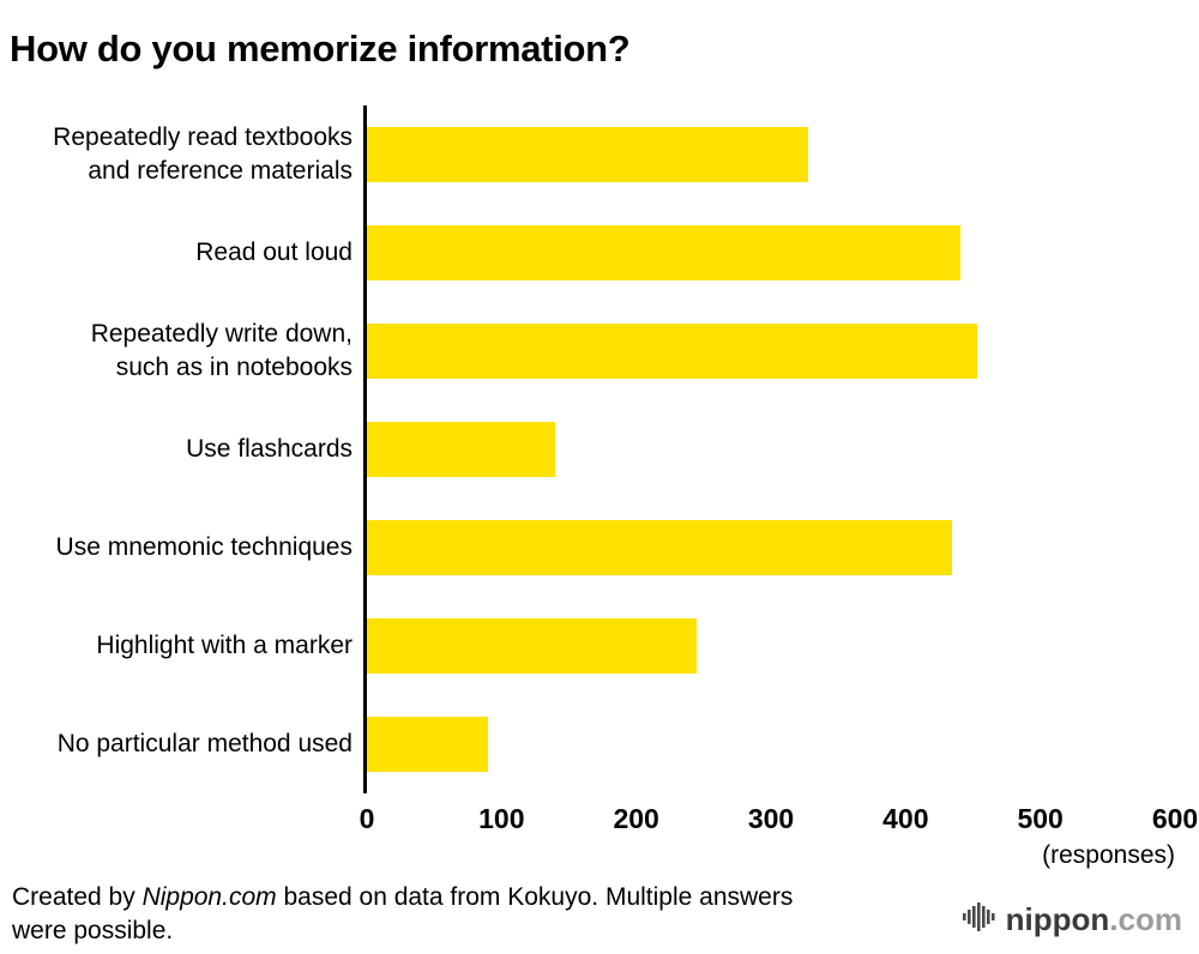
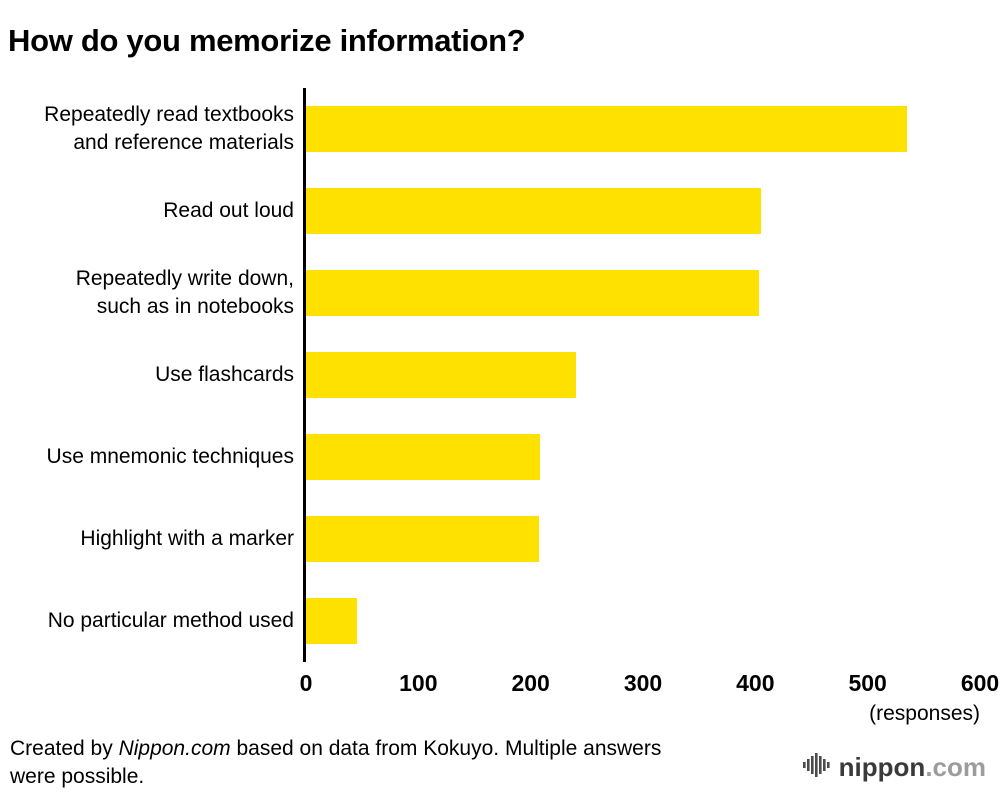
Repeatedly read textbooks and reference materials: 328 -> 535
Read out loud: 441 -> 405
Repeatedly write down, such as in notebooks: 453 -> 403
Use flashcards: 140 -> 240
Use mnemonic techniques: 434 -> 208
Highlight with a marker: 245 -> 207
No particular method used: 90 -> 45
